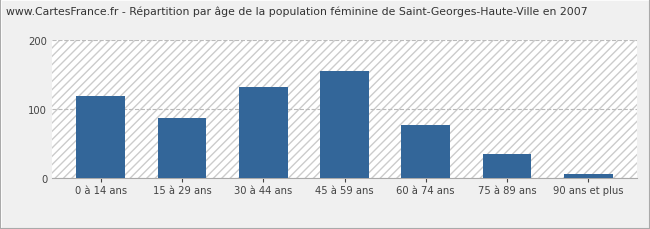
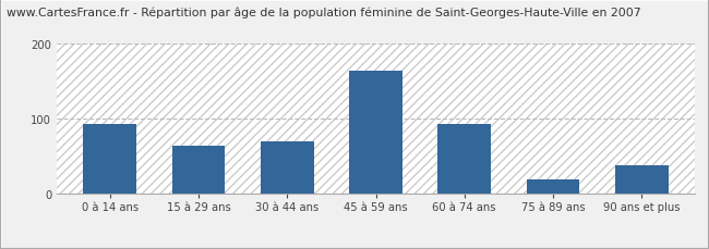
0 à 14 ans: 120 -> 94
15 à 29 ans: 88 -> 64
30 à 44 ans: 132 -> 70
45 à 59 ans: 155 -> 164
60 à 74 ans: 78 -> 94
75 à 89 ans: 35 -> 20
90 ans et plus: 7 -> 38
